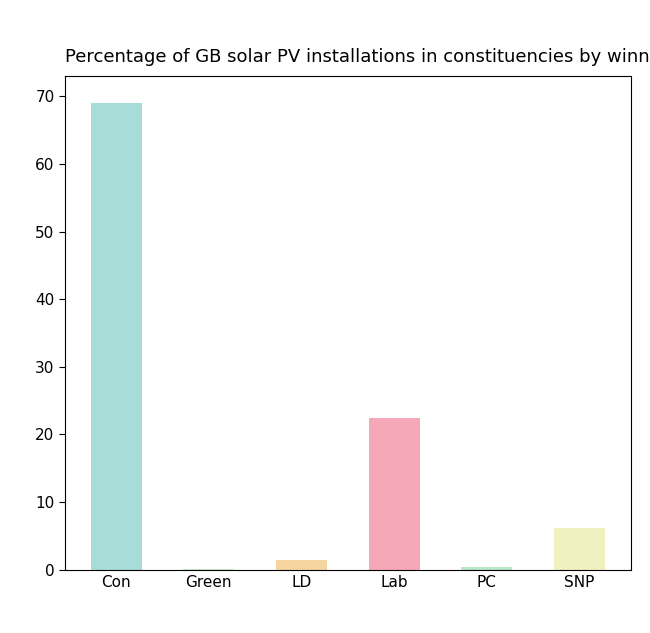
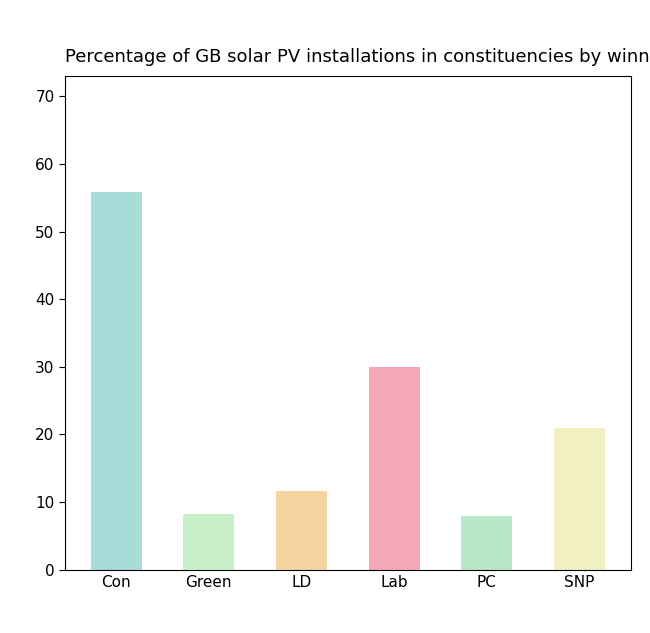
Con: 69.0 -> 55.8
Green: 0.1 -> 8.2
LD: 1.5 -> 11.6
Lab: 22.5 -> 30.0
PC: 0.4 -> 8.0
SNP: 6.2 -> 21.0
